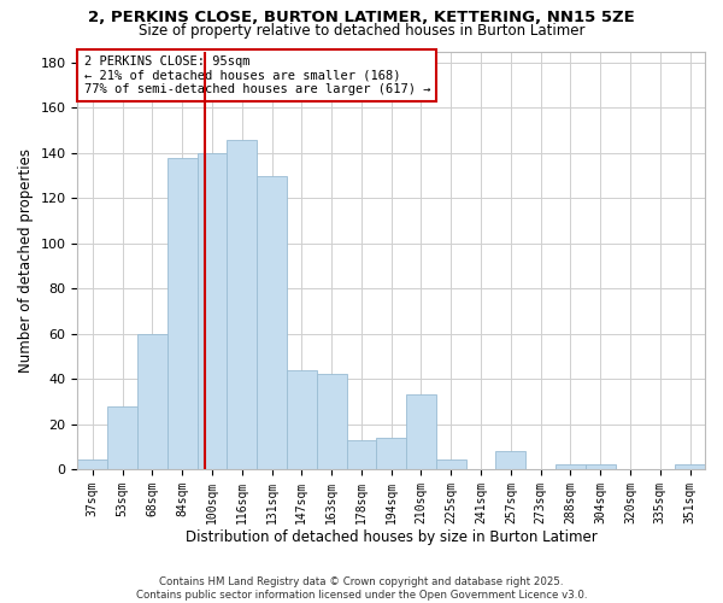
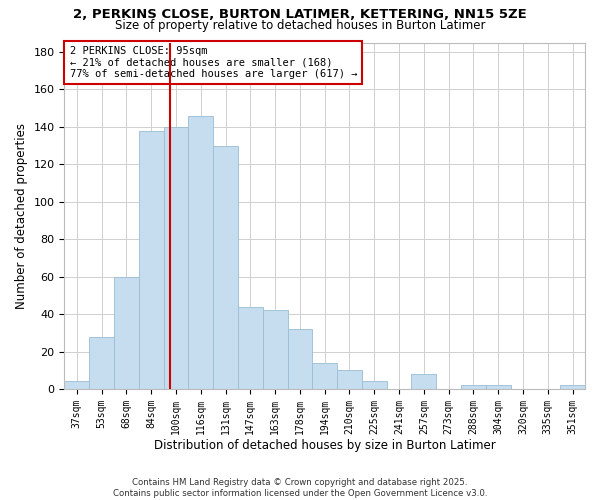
178sqm: 13 -> 32
210sqm: 33 -> 10
